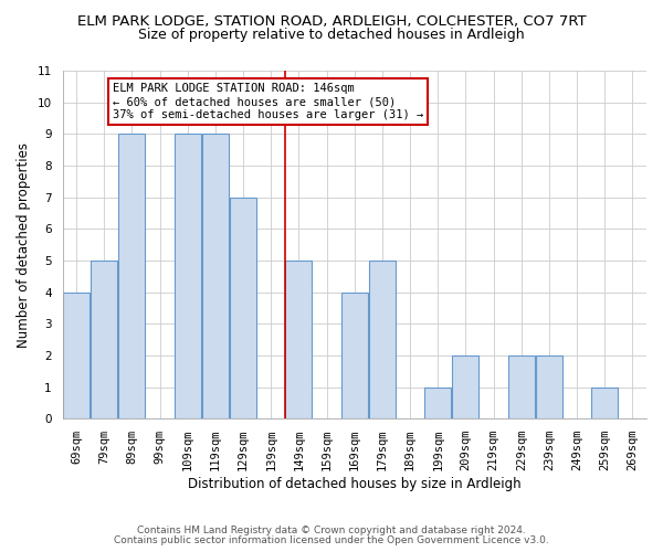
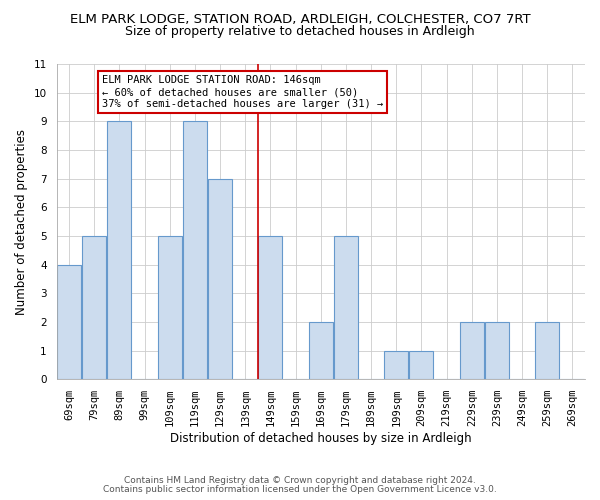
109sqm: 9 -> 5
169sqm: 4 -> 2
209sqm: 2 -> 1
259sqm: 1 -> 2
